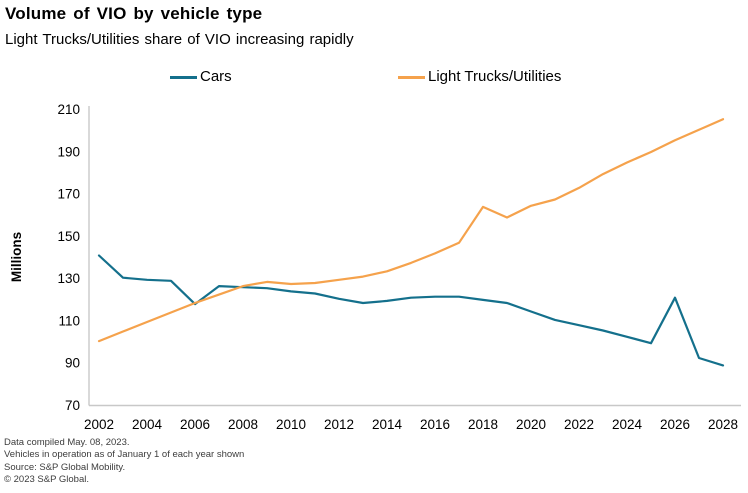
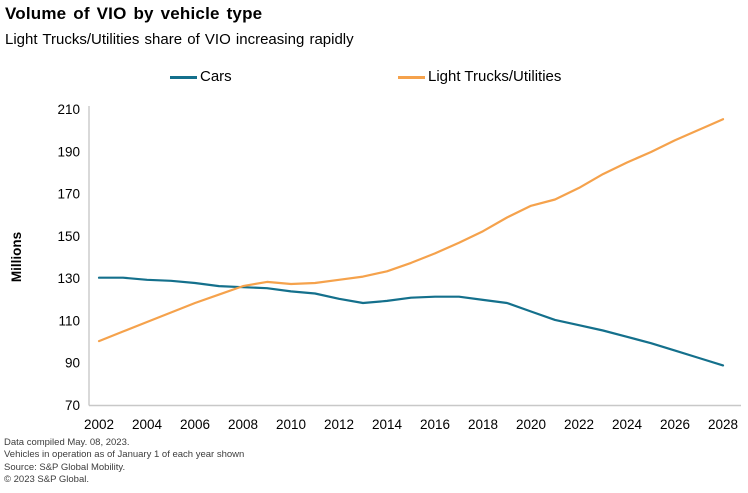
Cars/2002: 141 -> 130
Cars/2006: 118 -> 128
Light Trucks/Utilities/2018: 164 -> 152
Cars/2026: 121 -> 96
